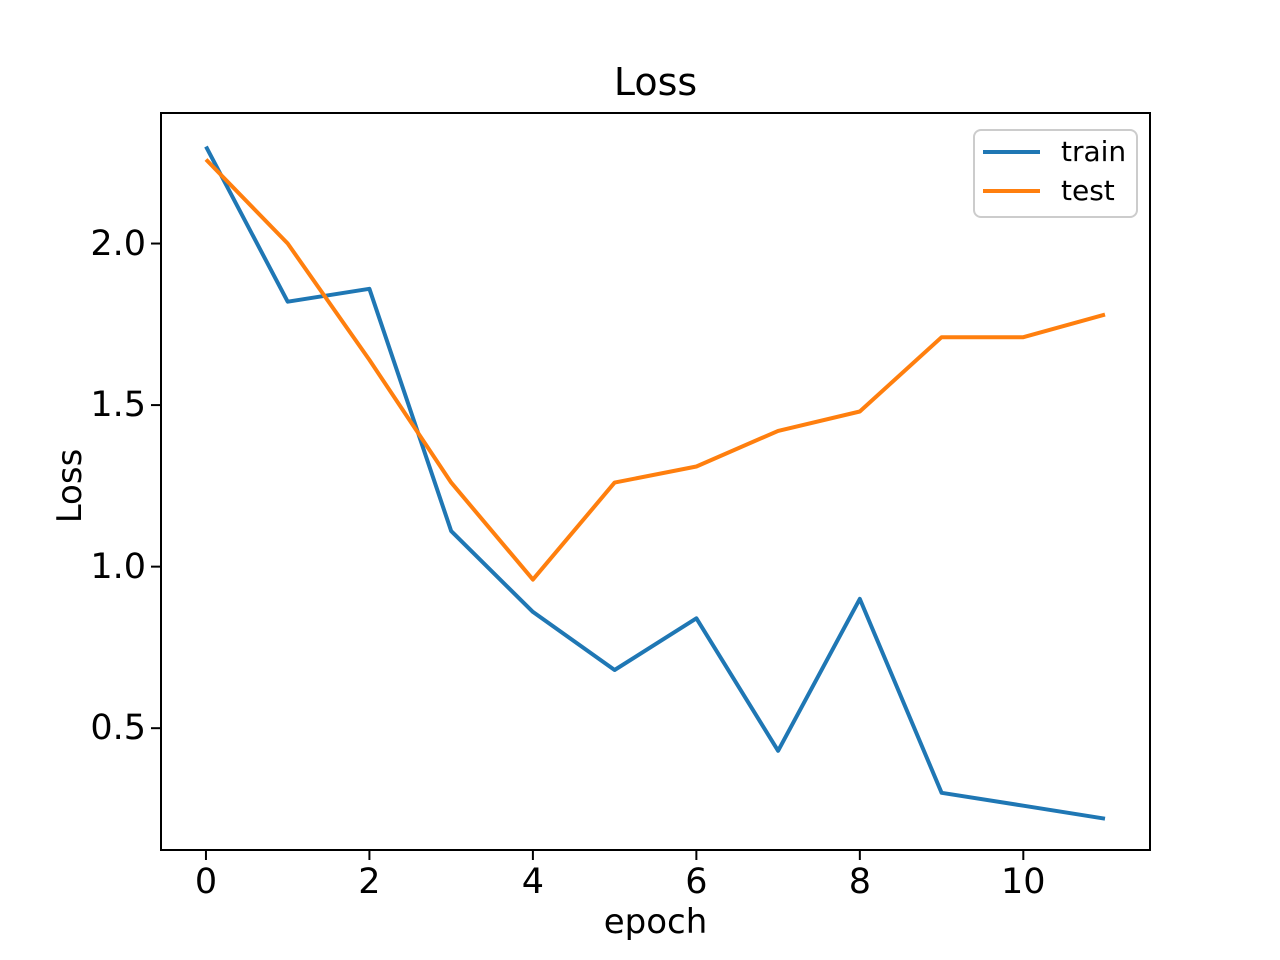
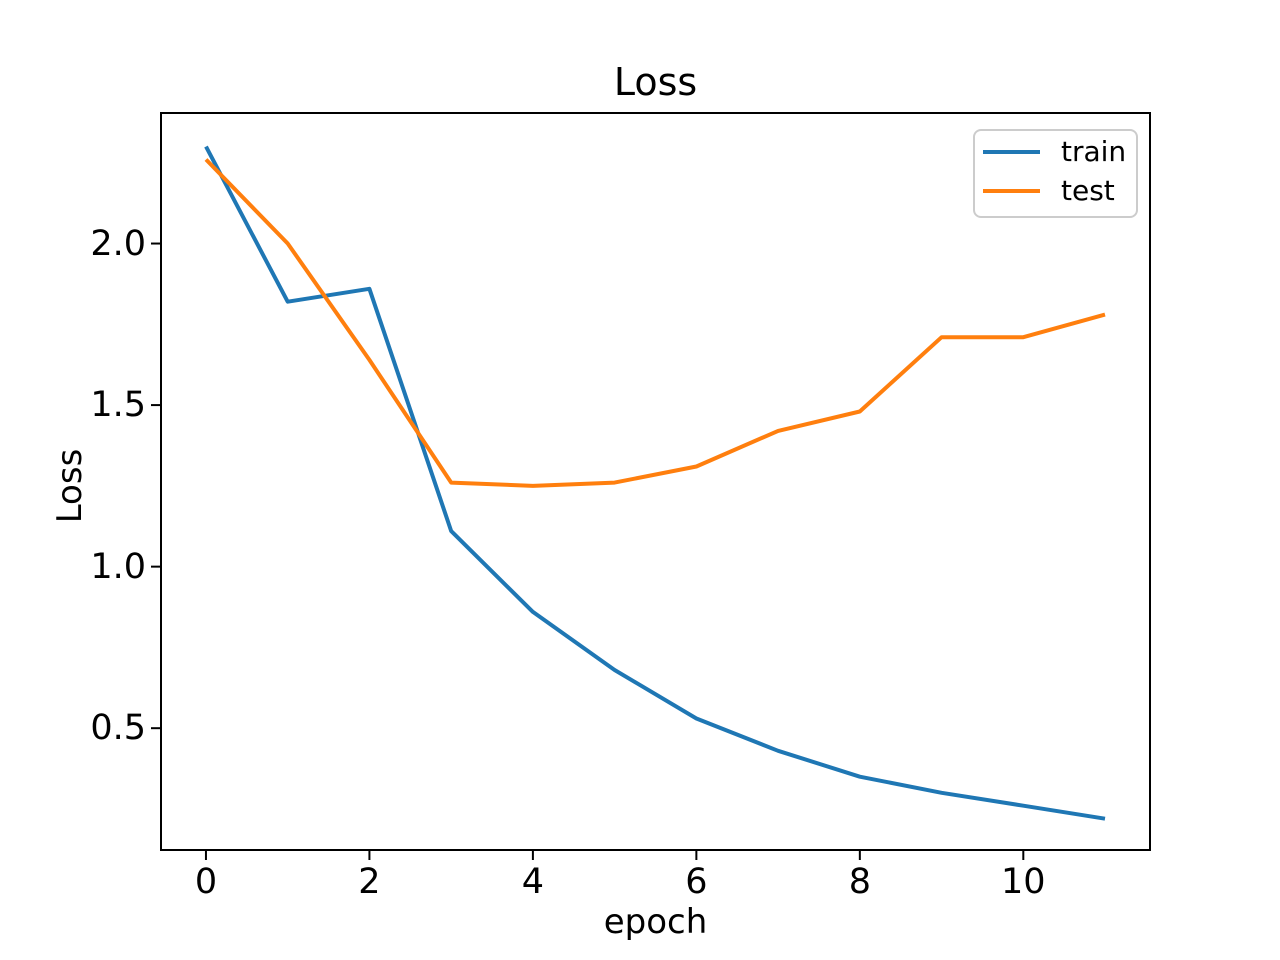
test/4: 0.96 -> 1.25
train/6: 0.84 -> 0.53
train/8: 0.90 -> 0.35
